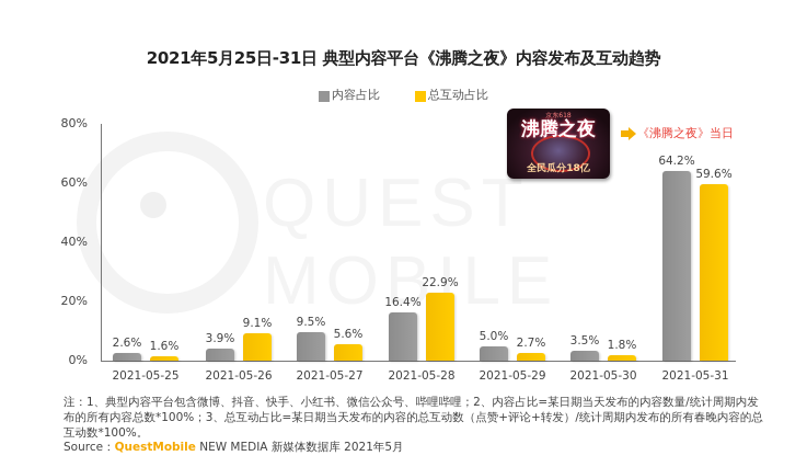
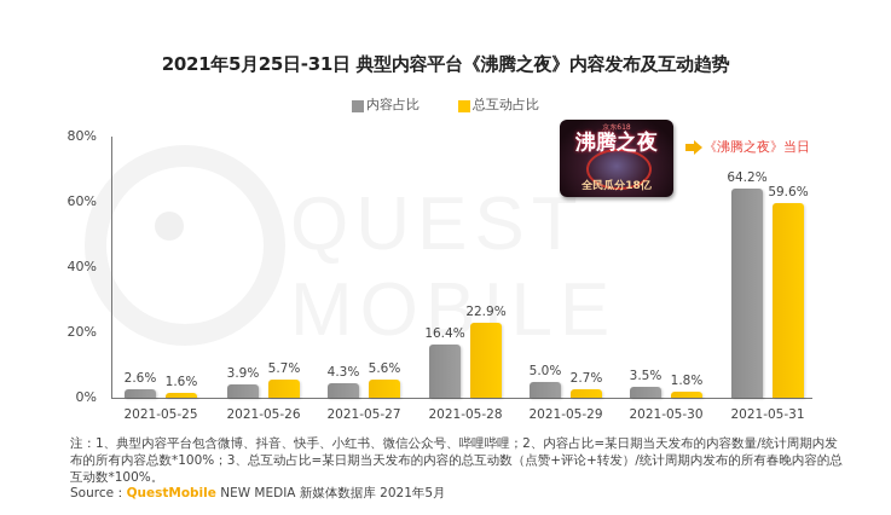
总互动占比/2021-05-26: 9.1% -> 5.7%
内容占比/2021-05-27: 9.5% -> 4.3%
